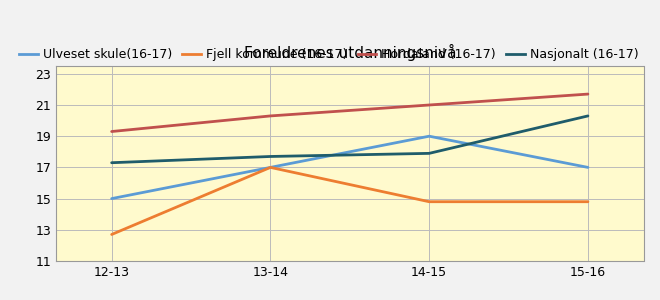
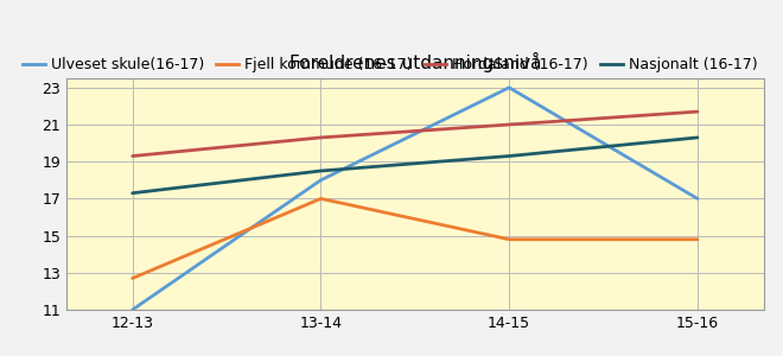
Ulveset skule(16-17)/12-13: 15 -> 11
Ulveset skule(16-17)/13-14: 17 -> 18
Nasjonalt (16-17)/13-14: 17.7 -> 18.5
Ulveset skule(16-17)/14-15: 19 -> 23
Nasjonalt (16-17)/14-15: 17.9 -> 19.3
